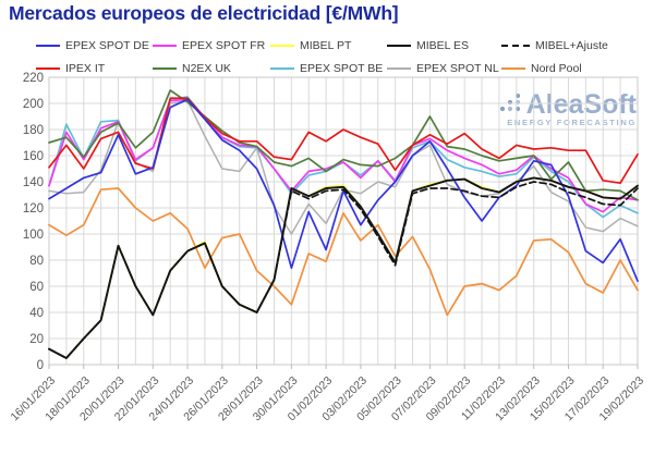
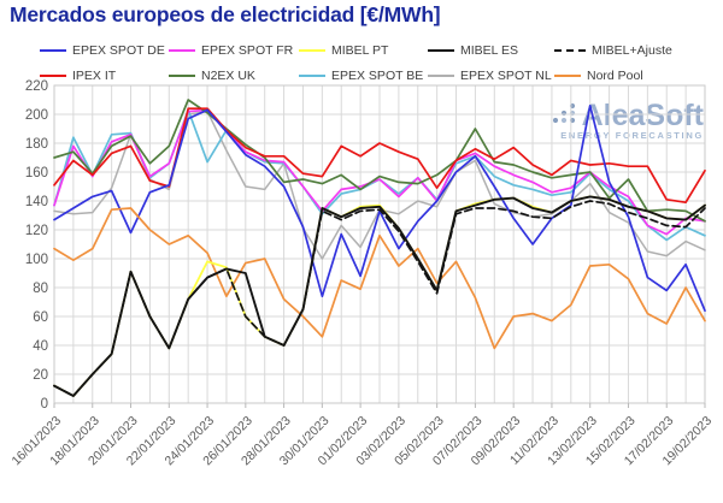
IPEX IT/18/01/2023: 150 -> 158
EPEX SPOT DE/20/01/2023: 176 -> 118
MIBEL PT/24/01/2023: 87 -> 98
EPEX SPOT BE/24/01/2023: 205 -> 167
MIBEL ES/26/01/2023: 60 -> 90
N2EX UK/28/01/2023: 167 -> 153
EPEX SPOT DE/13/02/2023: 156 -> 206
